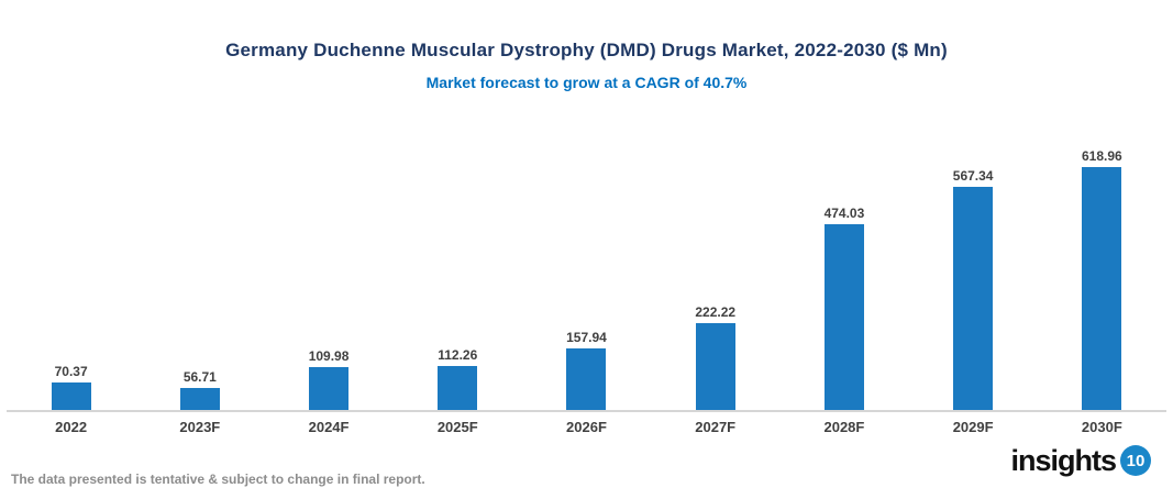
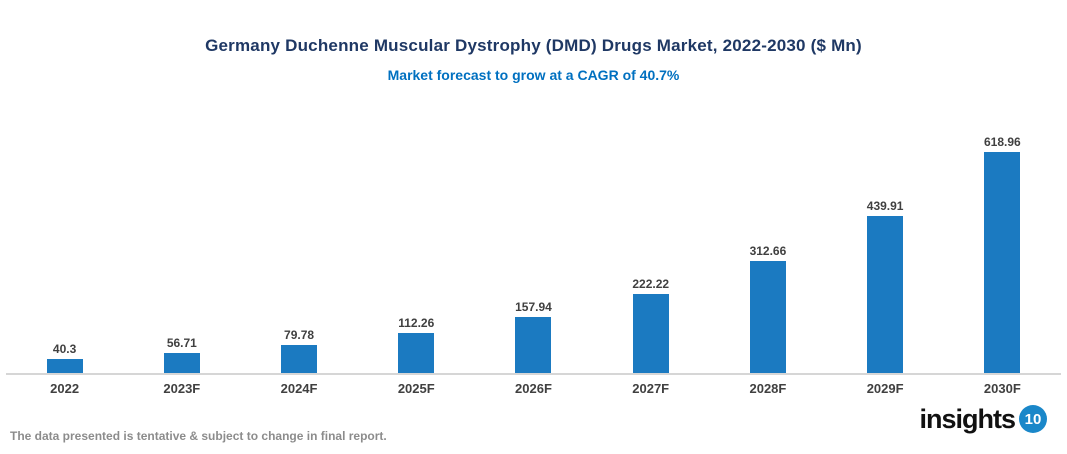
2022: 70.37 -> 40.3
2024F: 109.98 -> 79.78
2028F: 474.03 -> 312.66
2029F: 567.34 -> 439.91
